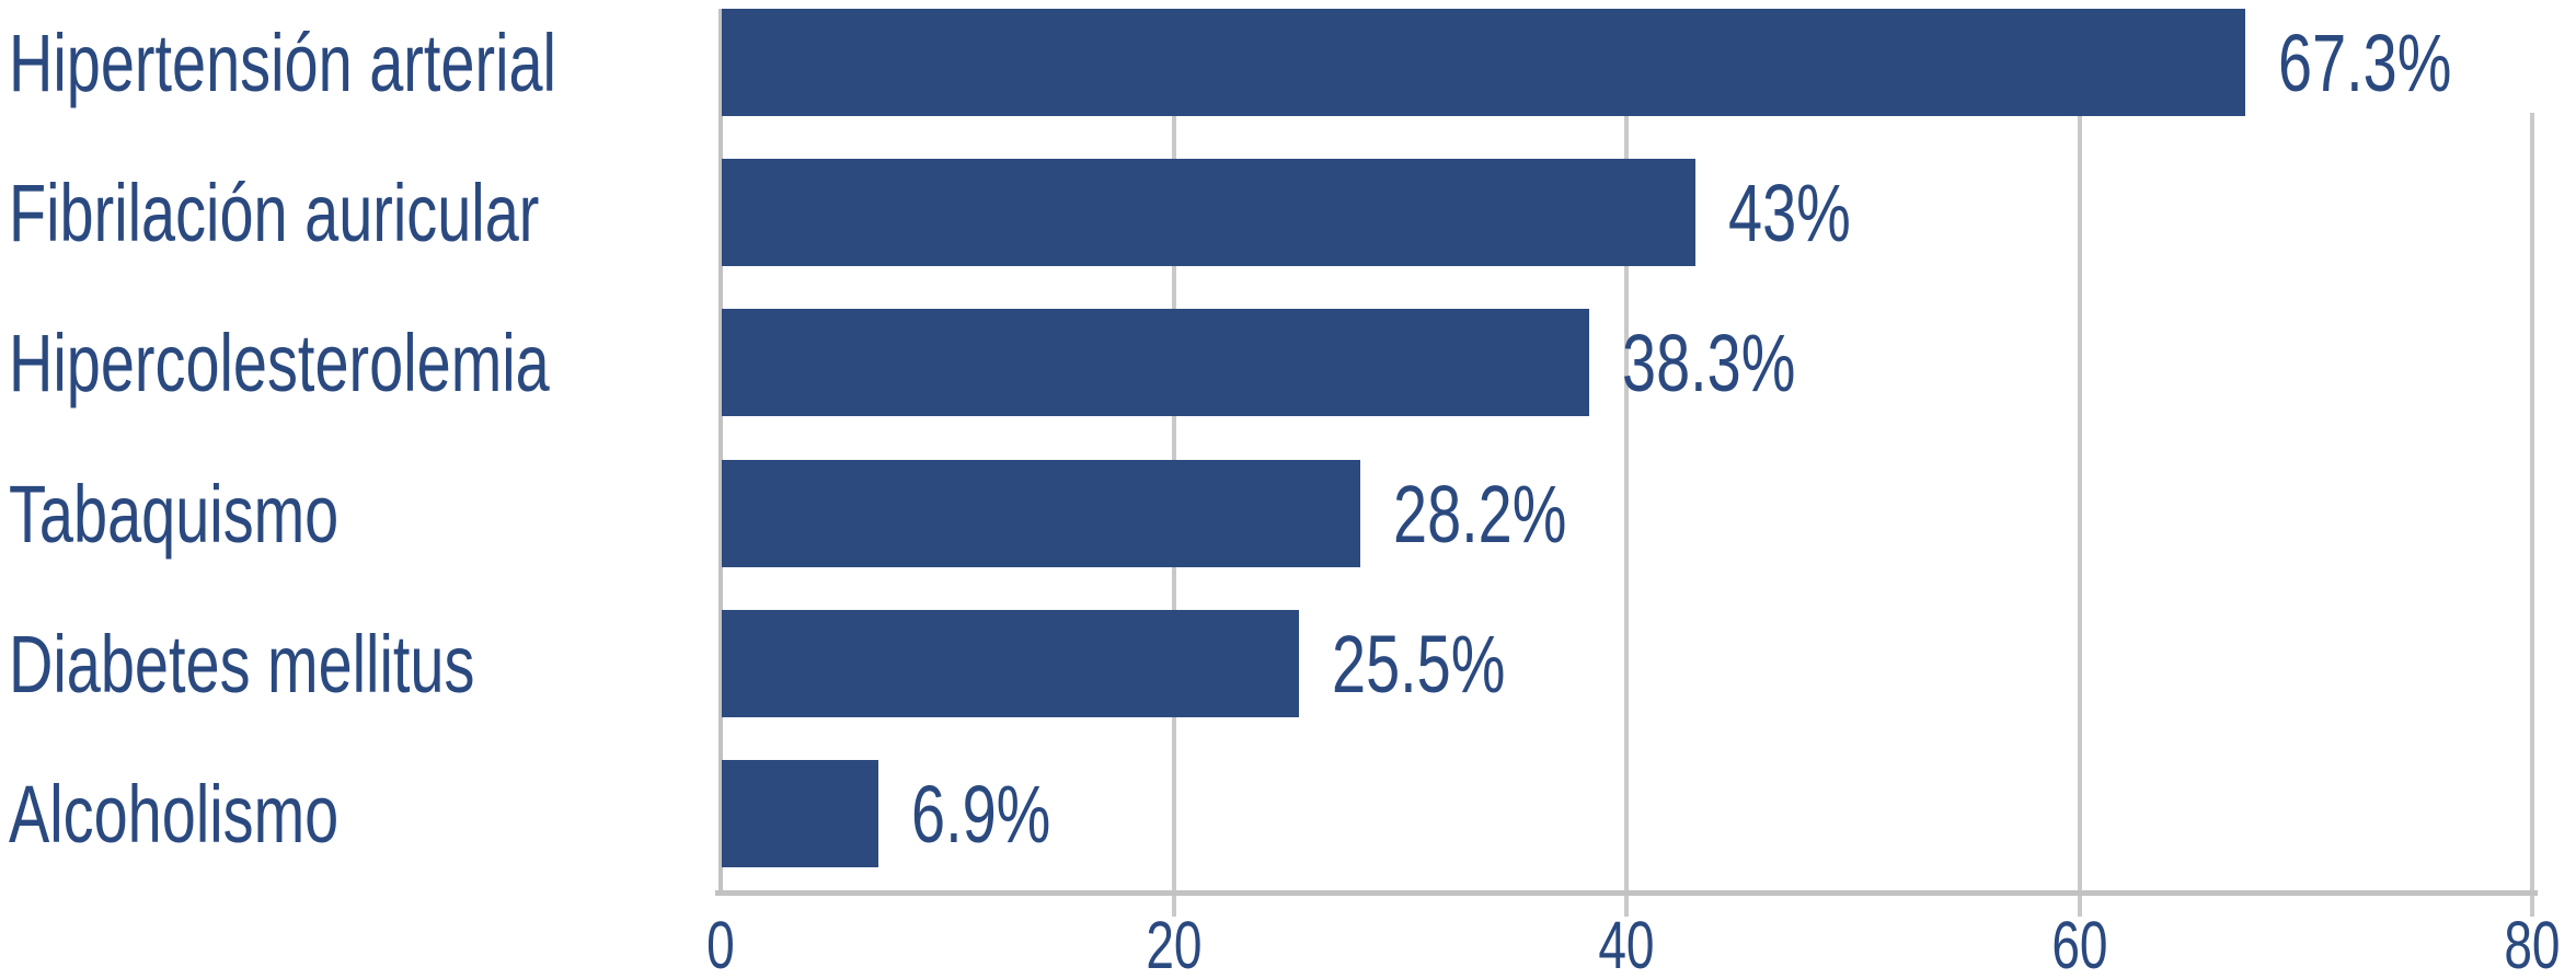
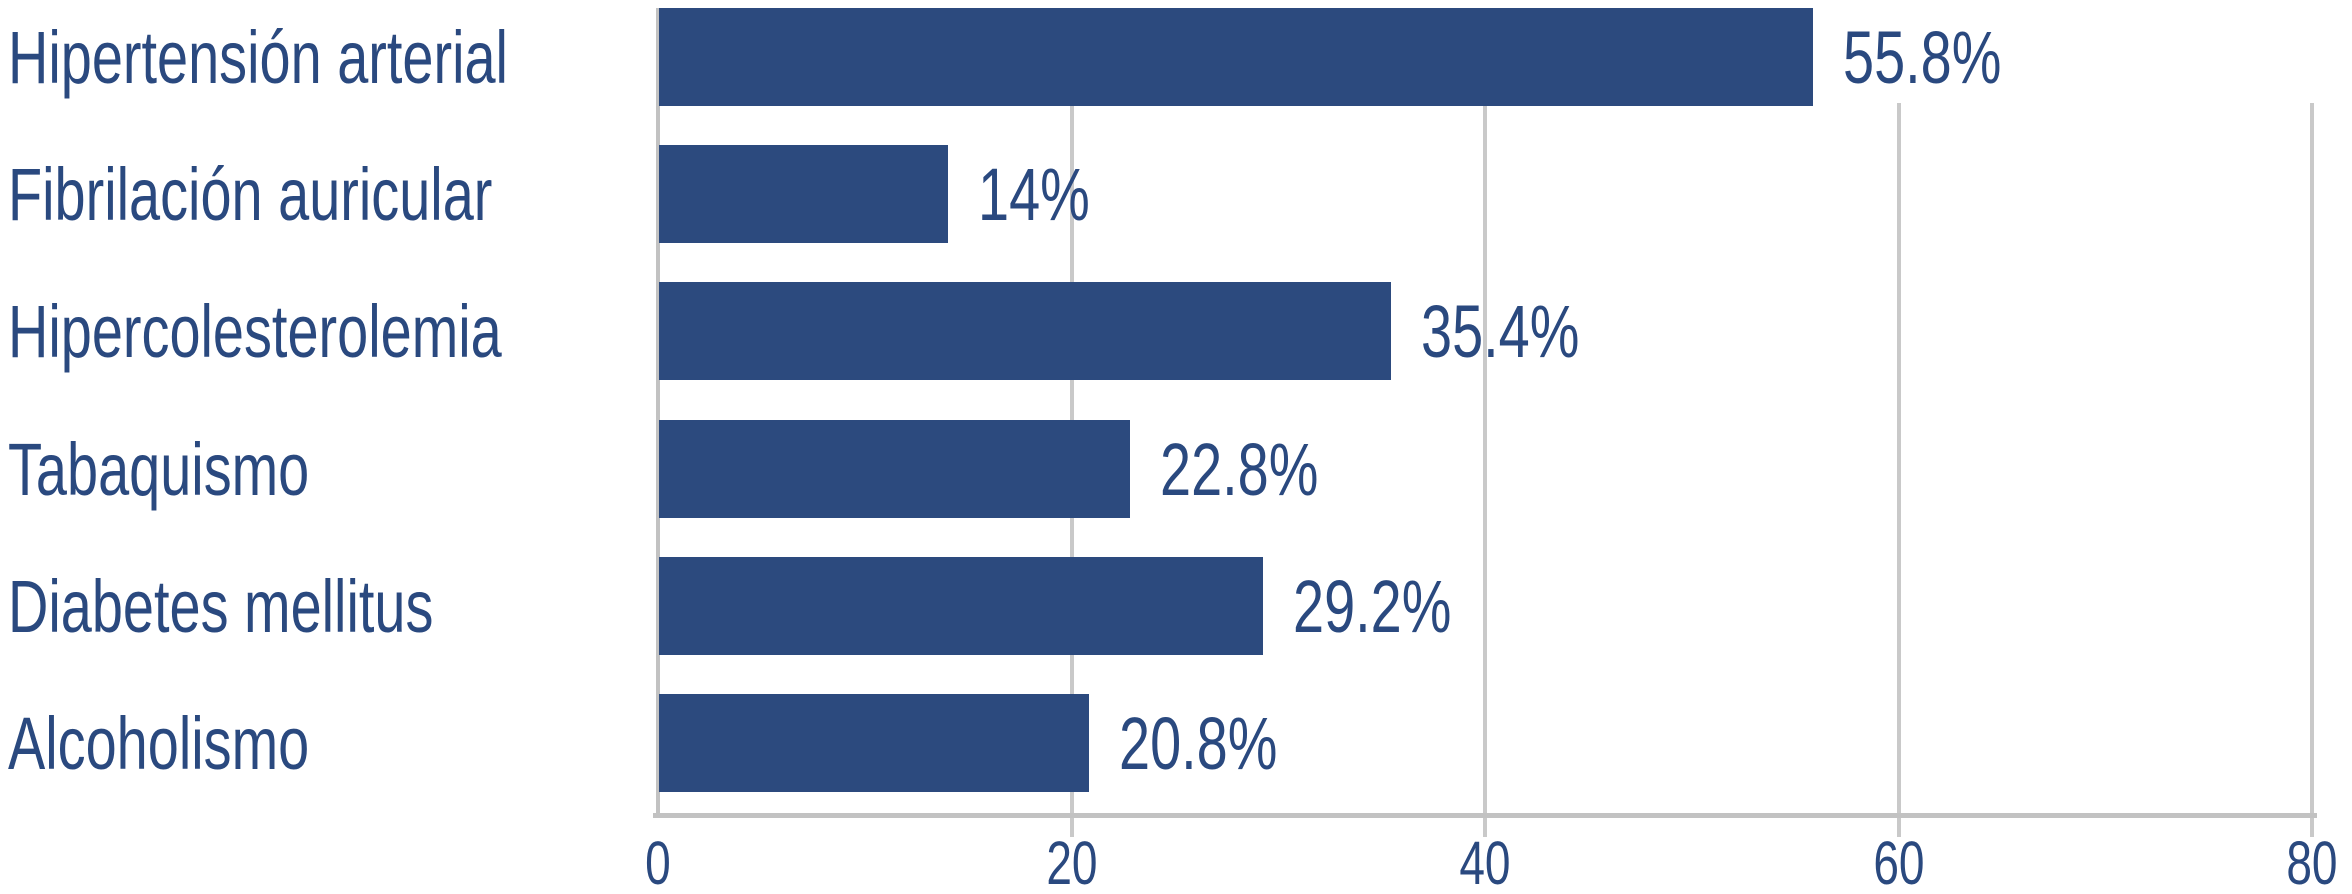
Hipertensión arterial: 67.3% -> 55.8%
Fibrilación auricular: 43% -> 14%
Hipercolesterolemia: 38.3% -> 35.4%
Tabaquismo: 28.2% -> 22.8%
Diabetes mellitus: 25.5% -> 29.2%
Alcoholismo: 6.9% -> 20.8%
